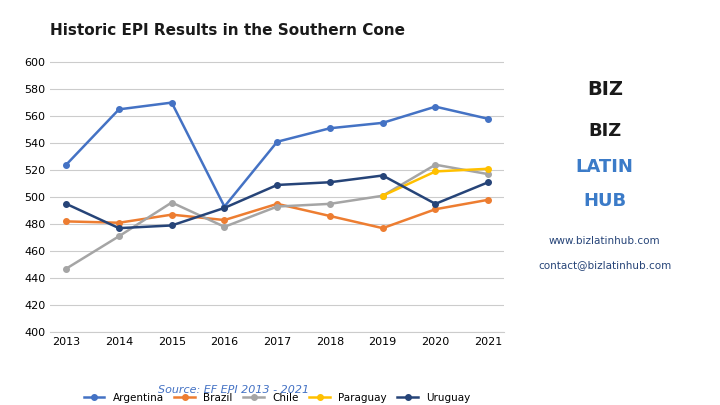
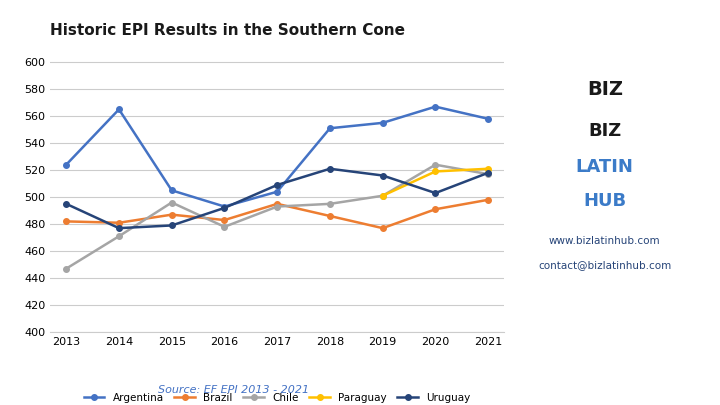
Argentina/2015: 570 -> 505
Argentina/2017: 541 -> 504
Uruguay/2018: 511 -> 521
Uruguay/2020: 495 -> 503
Uruguay/2021: 511 -> 518
